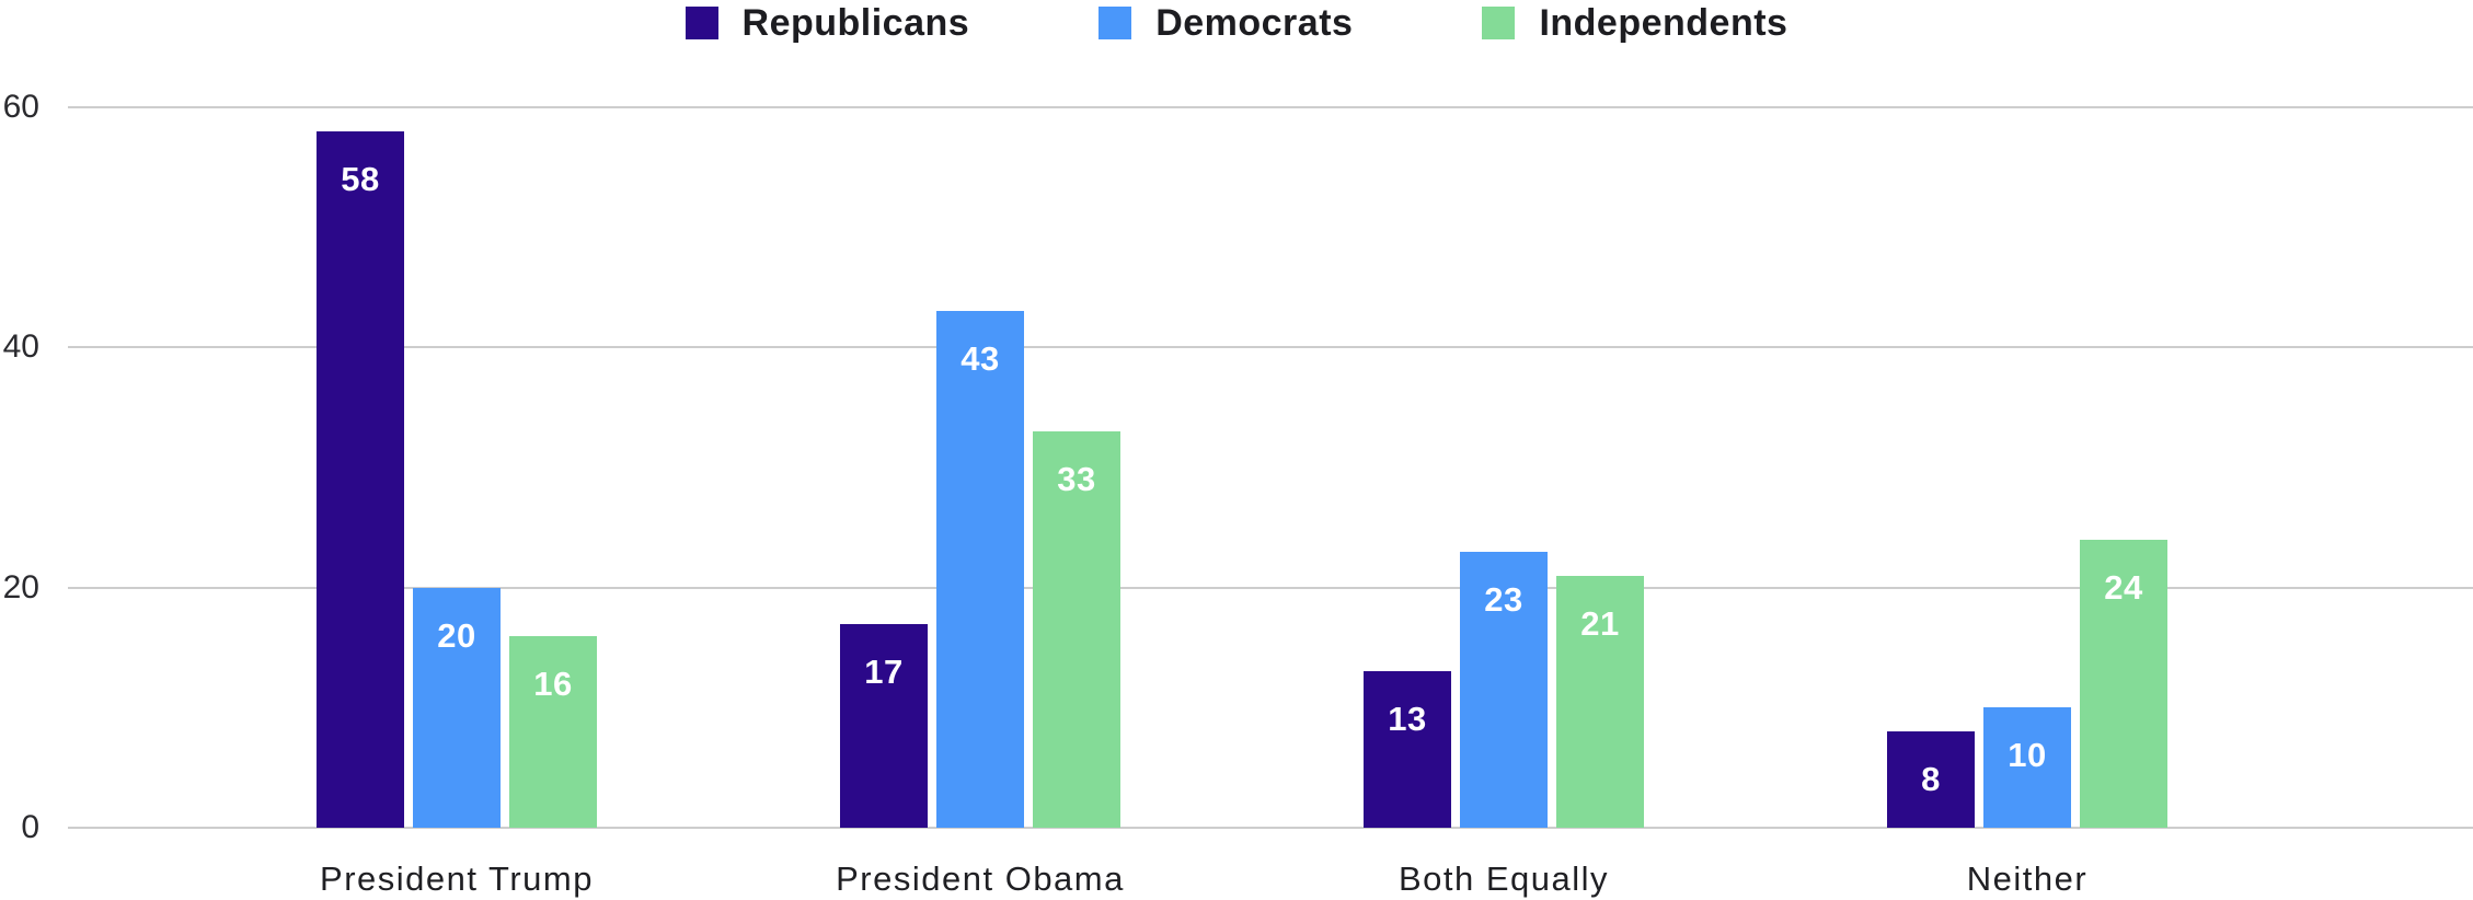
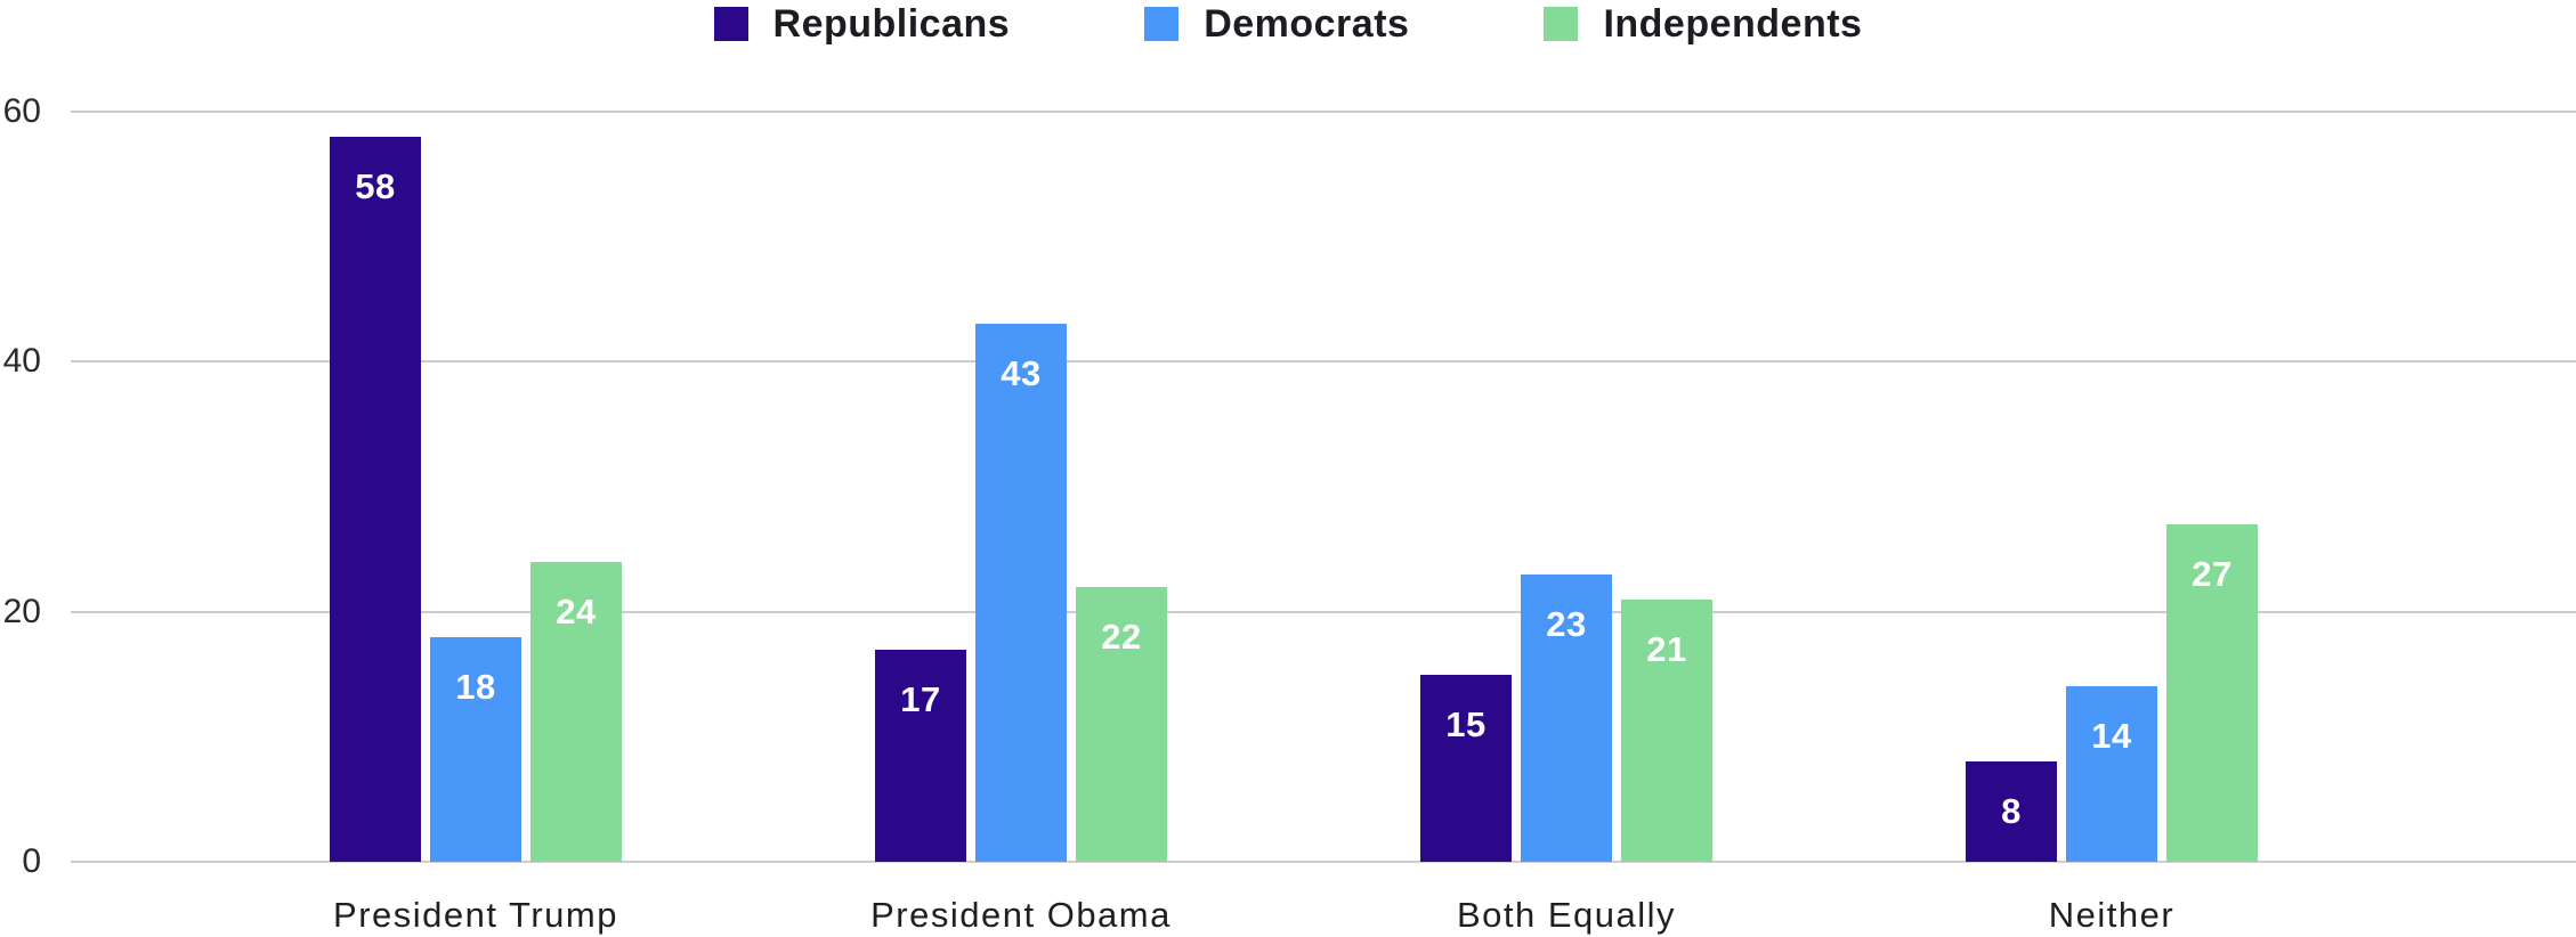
Democrats/President Trump: 20 -> 18
Independents/President Trump: 16 -> 24
Independents/President Obama: 33 -> 22
Republicans/Both Equally: 13 -> 15
Democrats/Neither: 10 -> 14
Independents/Neither: 24 -> 27
